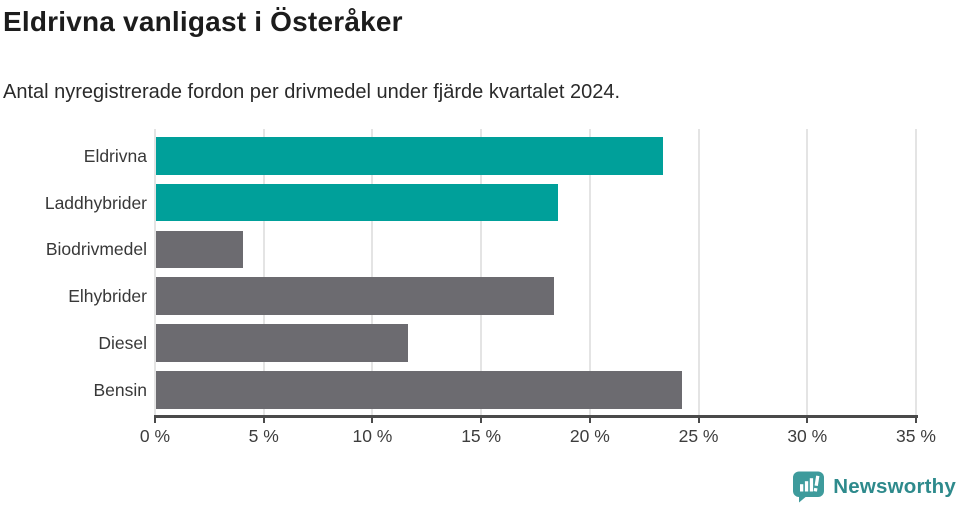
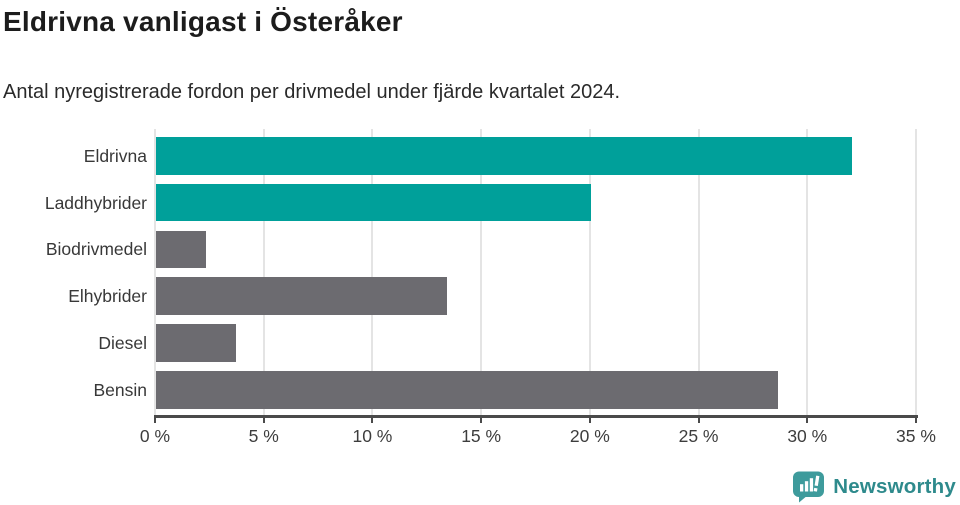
Eldrivna: 23.3% -> 32.0%
Laddhybrider: 18.5% -> 20.0%
Biodrivmedel: 4.0% -> 2.3%
Elhybrider: 18.3% -> 13.4%
Diesel: 11.6% -> 3.7%
Bensin: 24.2% -> 28.6%
